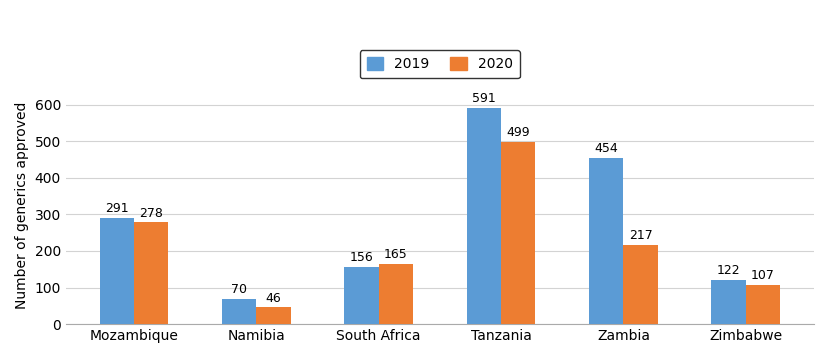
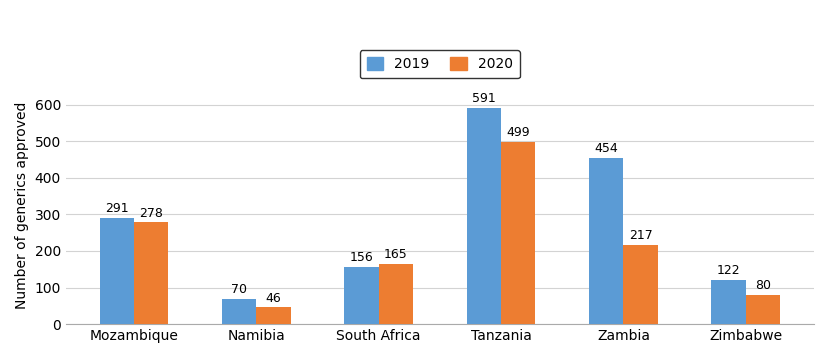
2020/Zimbabwe: 107 -> 80
